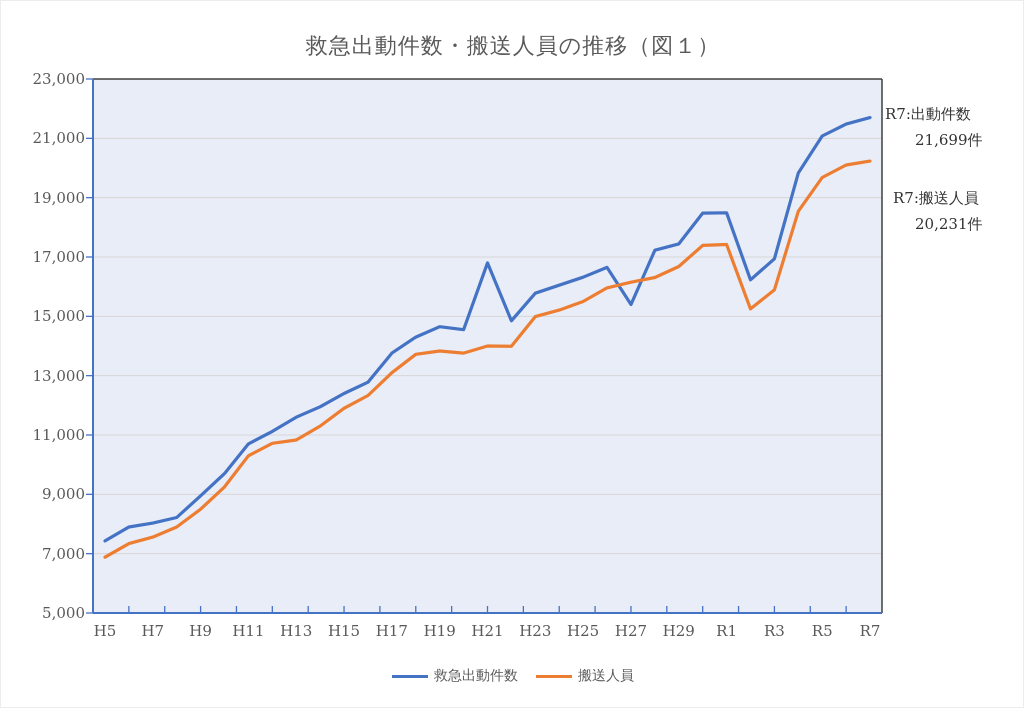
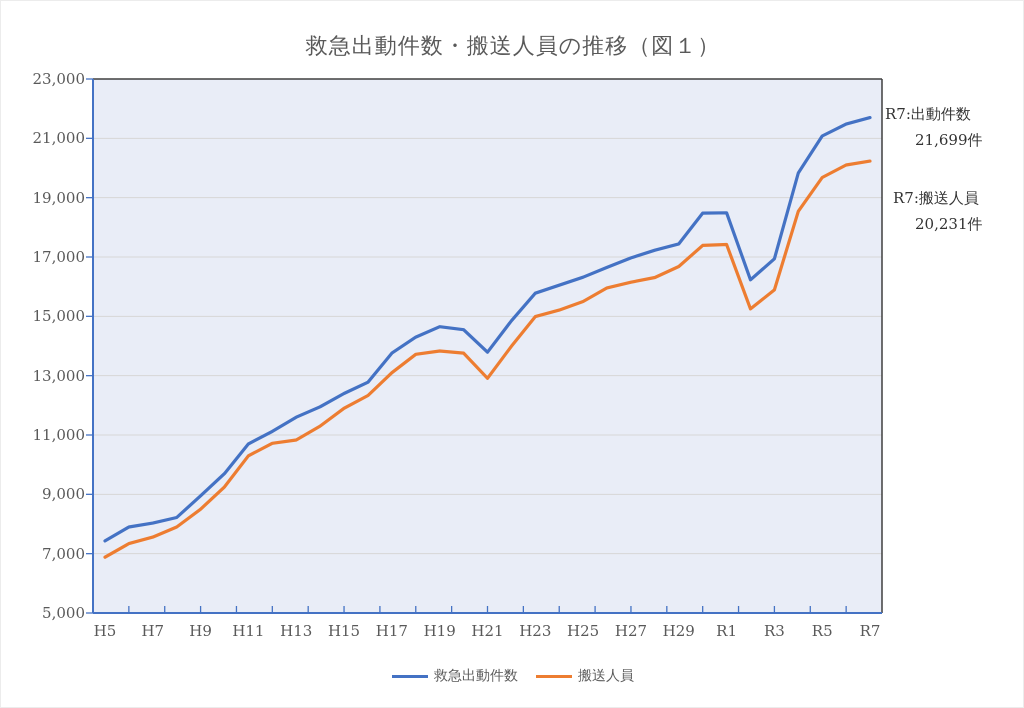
救急出動件数/H21: 16800 -> 13800
搬送人員/H21: 14000 -> 12900
救急出動件数/H27: 15400 -> 17000
